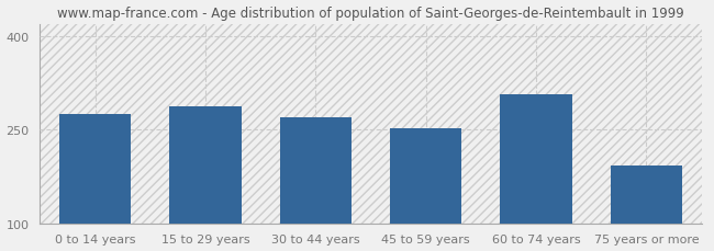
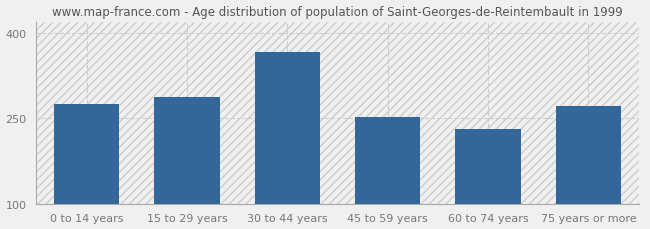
30 to 44 years: 270 -> 366
60 to 74 years: 307 -> 232
75 years or more: 193 -> 272
